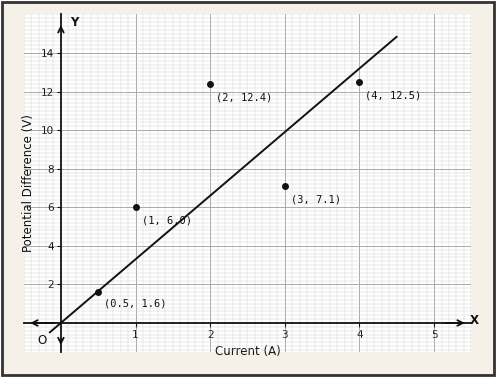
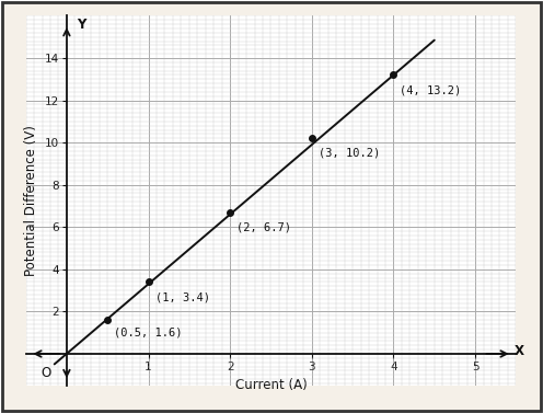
1: 6.0) -> 3.4)
2: 12.4) -> 6.7)
3: 7.1) -> 10.2)
4: 12.5) -> 13.2)
